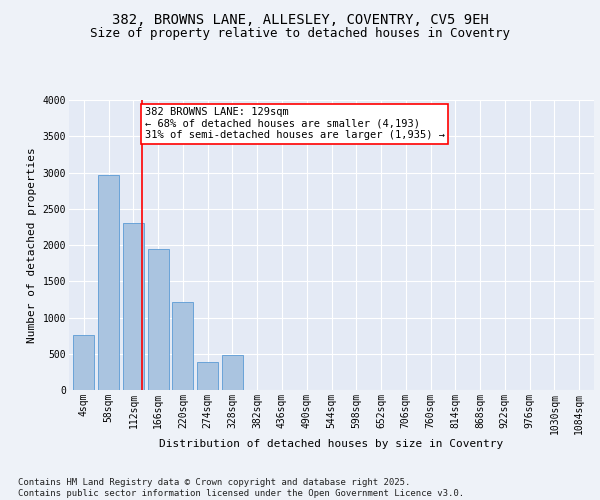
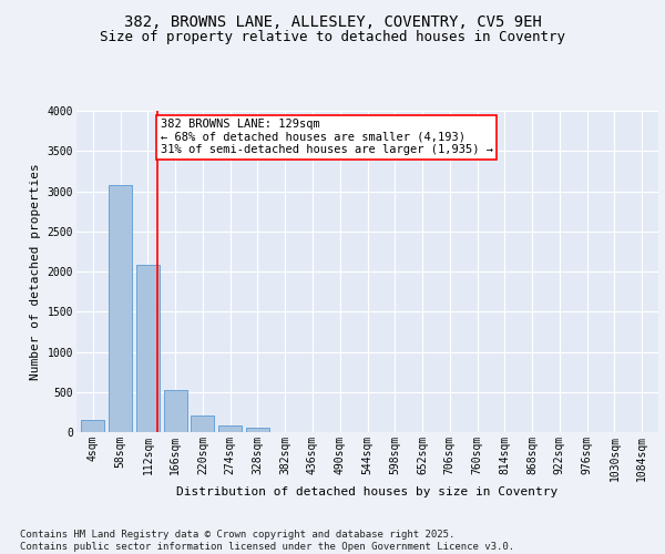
4sqm: 760 -> 150
58sqm: 2960 -> 3080
112sqm: 2300 -> 2080
166sqm: 1940 -> 530
220sqm: 1220 -> 210
274sqm: 380 -> 80
328sqm: 480 -> 60
